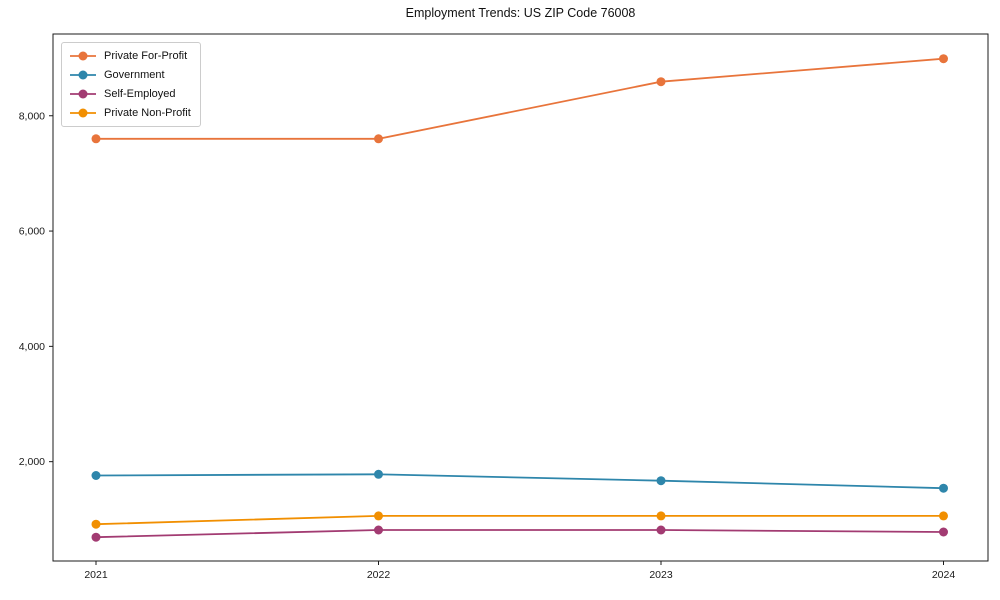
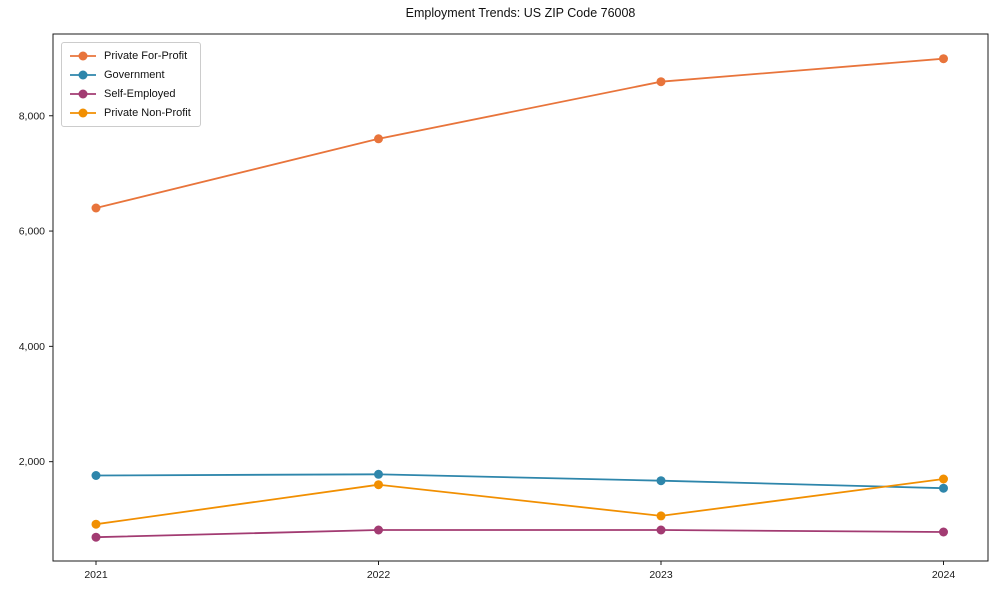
Private For-Profit/2021: 7600 -> 6400
Private Non-Profit/2022: 1100 -> 1600
Private Non-Profit/2024: 1100 -> 1700
